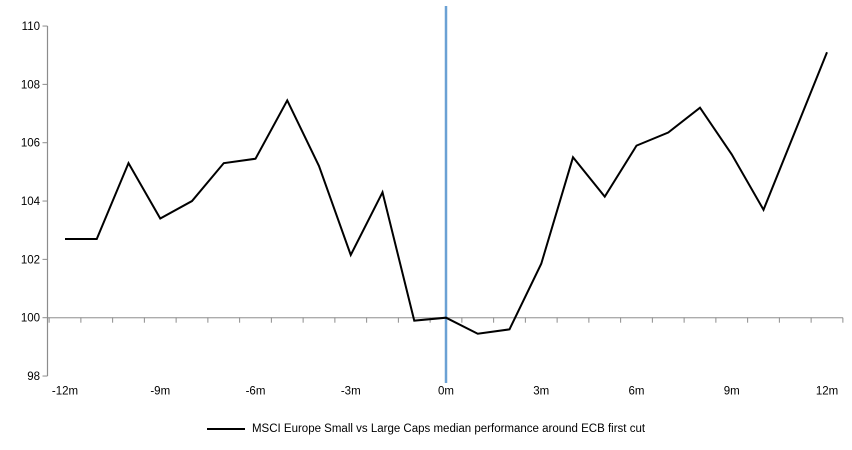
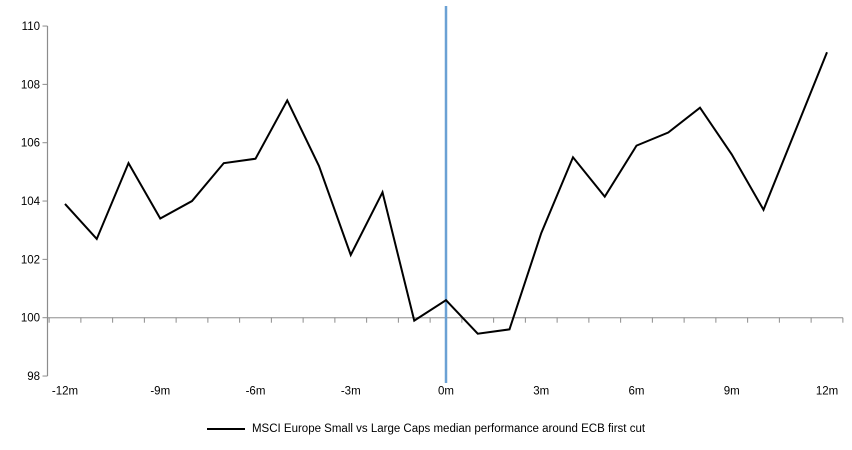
-12m: 102.7 -> 103.9
0m: 100.0 -> 100.6
3m: 101.8 -> 102.9
